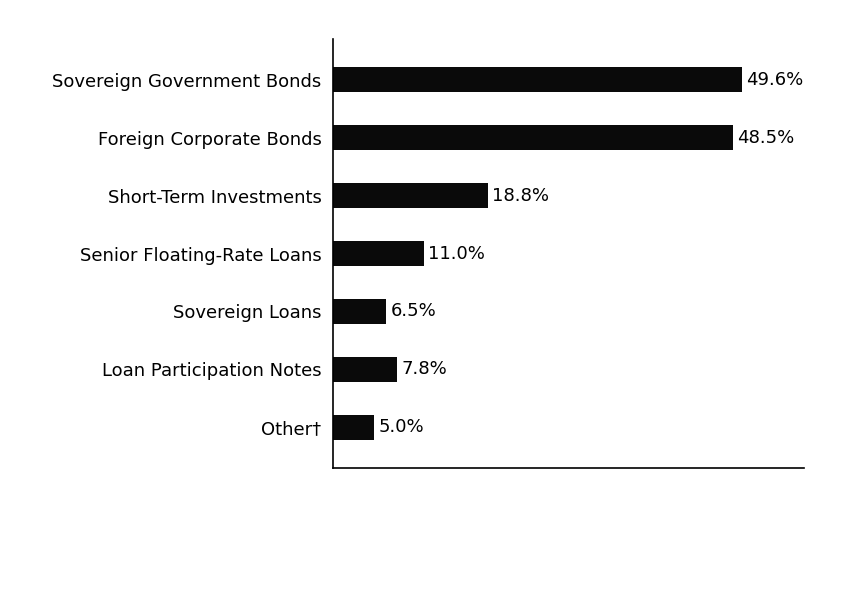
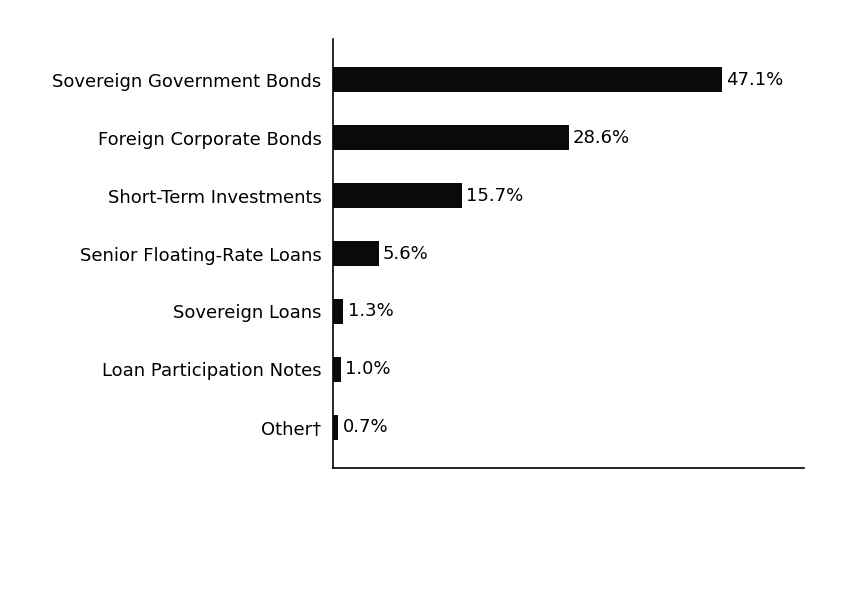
Sovereign Government Bonds: 49.6% -> 47.1%
Foreign Corporate Bonds: 48.5% -> 28.6%
Short-Term Investments: 18.8% -> 15.7%
Senior Floating-Rate Loans: 11.0% -> 5.6%
Sovereign Loans: 6.5% -> 1.3%
Loan Participation Notes: 7.8% -> 1.0%
Other†: 5.0% -> 0.7%
